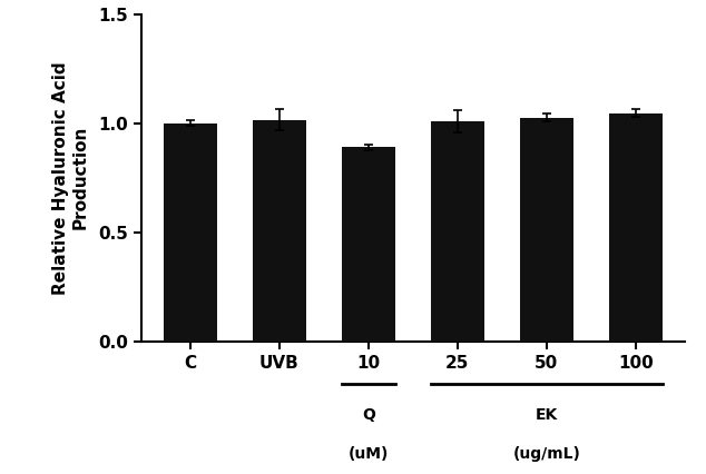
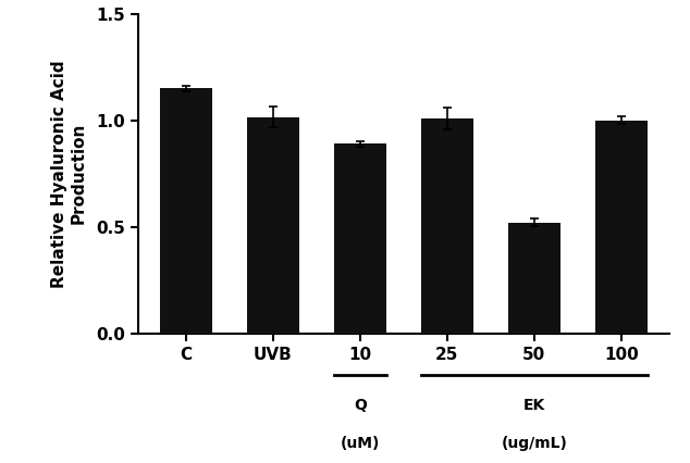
C: 1.00 -> 1.15
50: 1.02 -> 0.52
100: 1.04 -> 1.00
